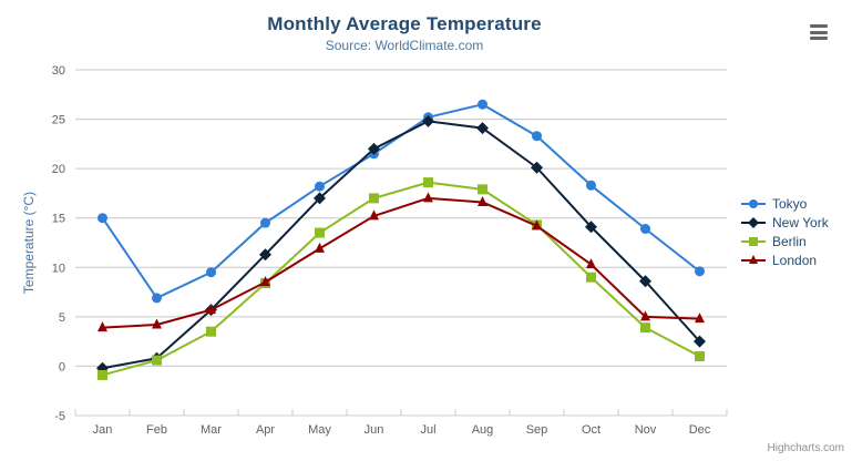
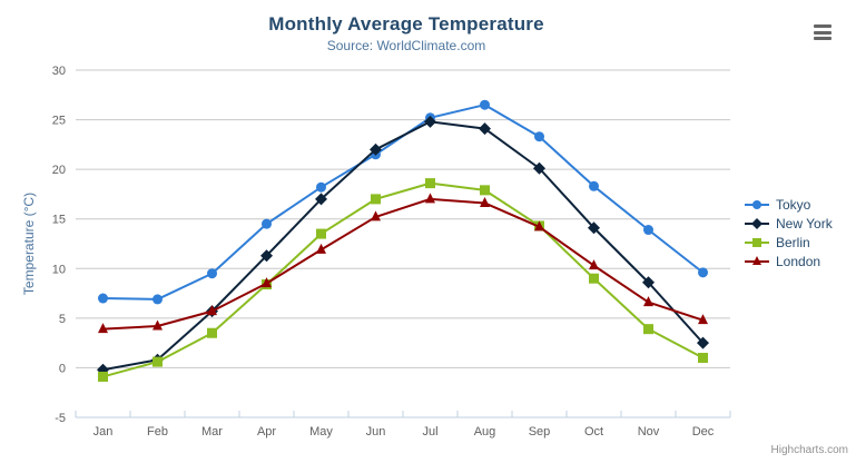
Tokyo/Jan: 15 -> 7
London/Nov: 5 -> 7
